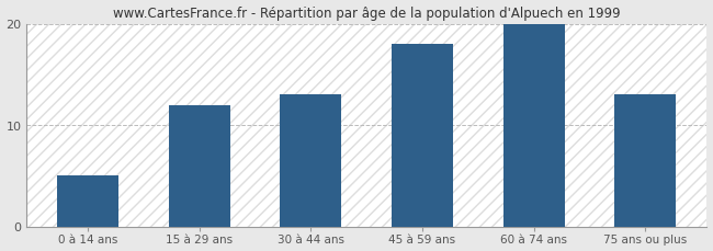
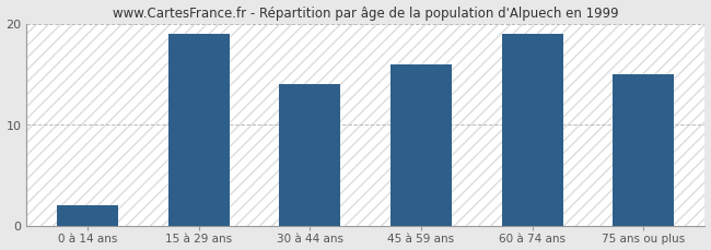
0 à 14 ans: 5 -> 2
15 à 29 ans: 12 -> 19
30 à 44 ans: 13 -> 14
45 à 59 ans: 18 -> 16
60 à 74 ans: 20 -> 19
75 ans ou plus: 13 -> 15
